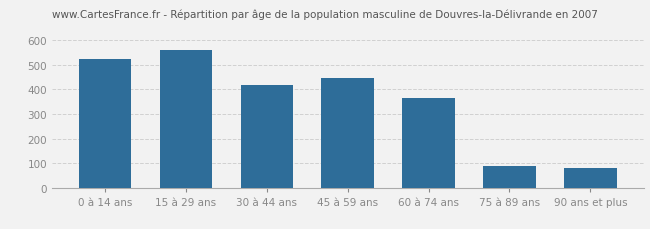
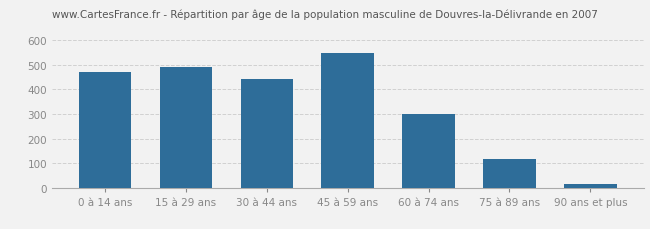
0 à 14 ans: 525 -> 471
15 à 29 ans: 560 -> 492
30 à 44 ans: 420 -> 443
45 à 59 ans: 445 -> 549
60 à 74 ans: 365 -> 302
75 à 89 ans: 90 -> 117
90 ans et plus: 80 -> 14
